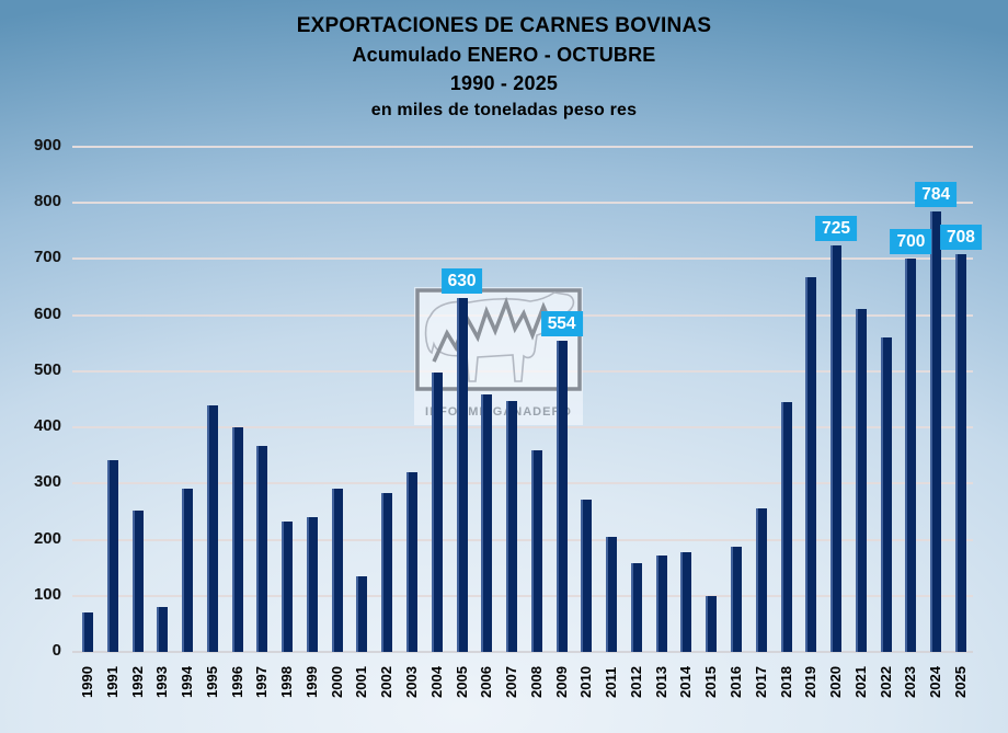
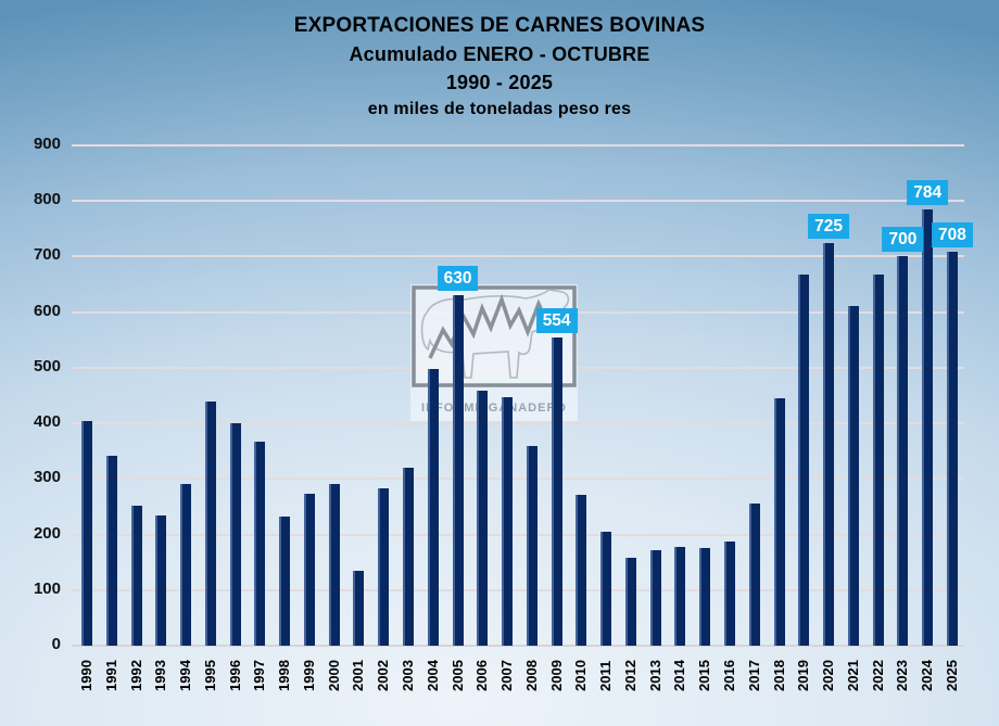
1990: 70 -> 400
1993: 80 -> 240
1999: 240 -> 270
2015: 100 -> 180
2022: 560 -> 670
